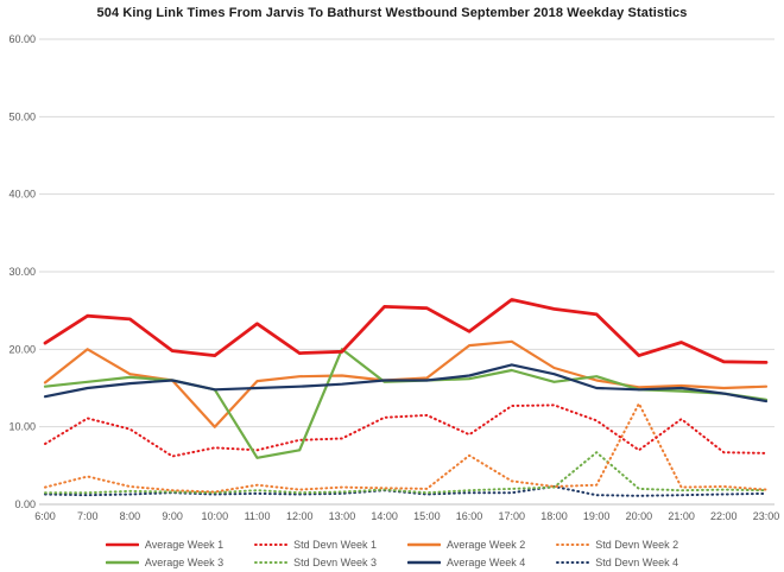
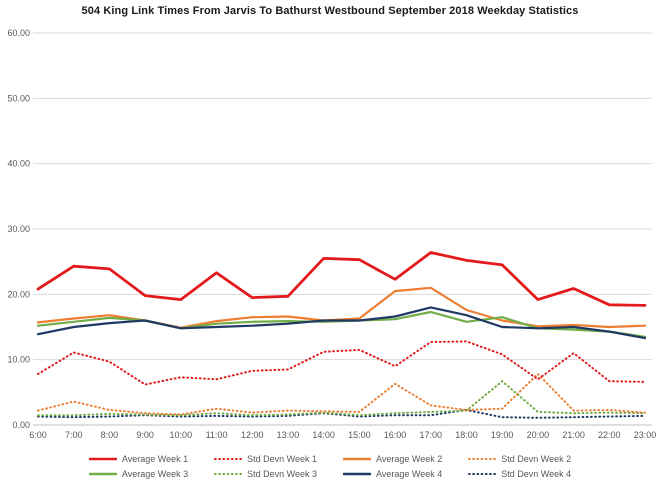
Average Week 2/7:00: 20 -> 16
Average Week 2/10:00: 10 -> 15
Average Week 3/11:00: 6 -> 16
Average Week 3/12:00: 7 -> 16
Average Week 3/13:00: 20 -> 16
Std Devn Week 2/20:00: 13 -> 8
